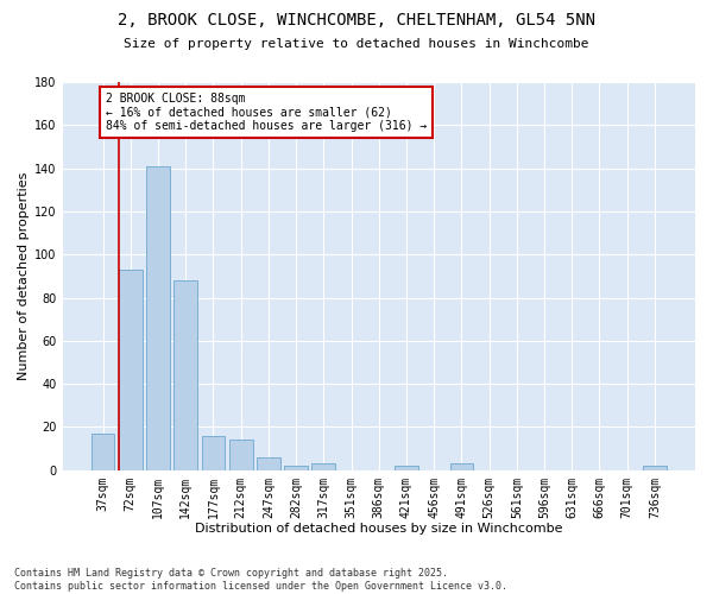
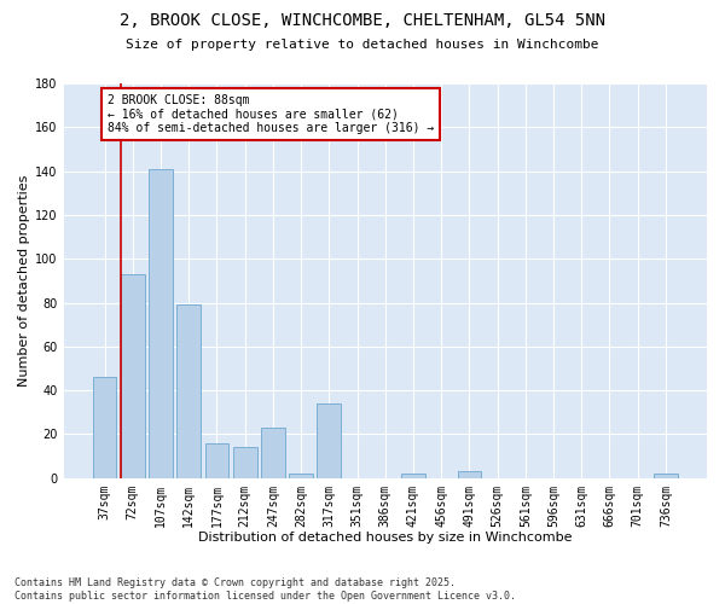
37sqm: 17 -> 46
142sqm: 88 -> 79
247sqm: 6 -> 23
317sqm: 3 -> 34
